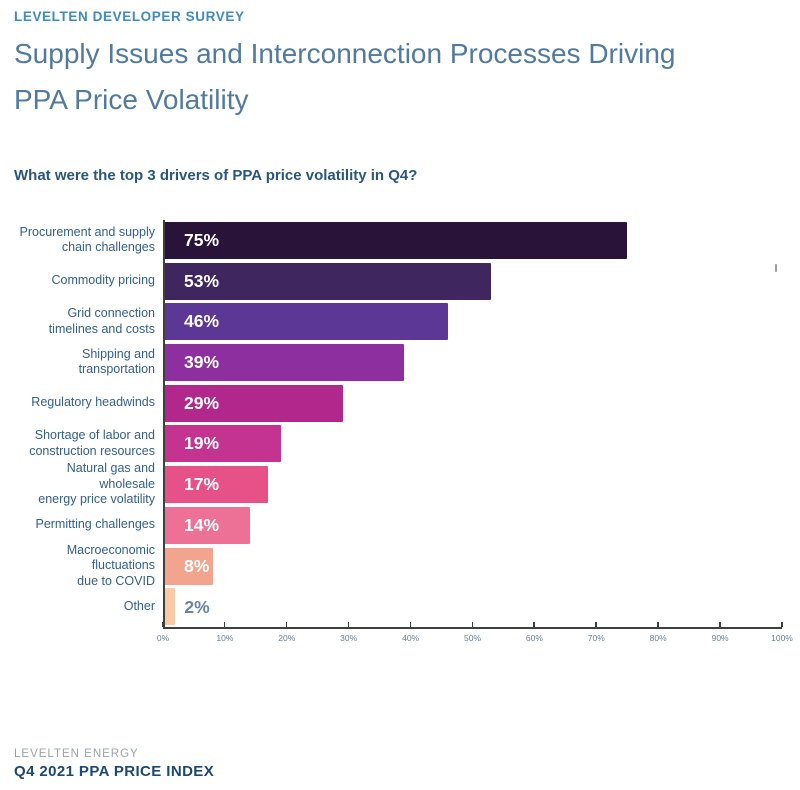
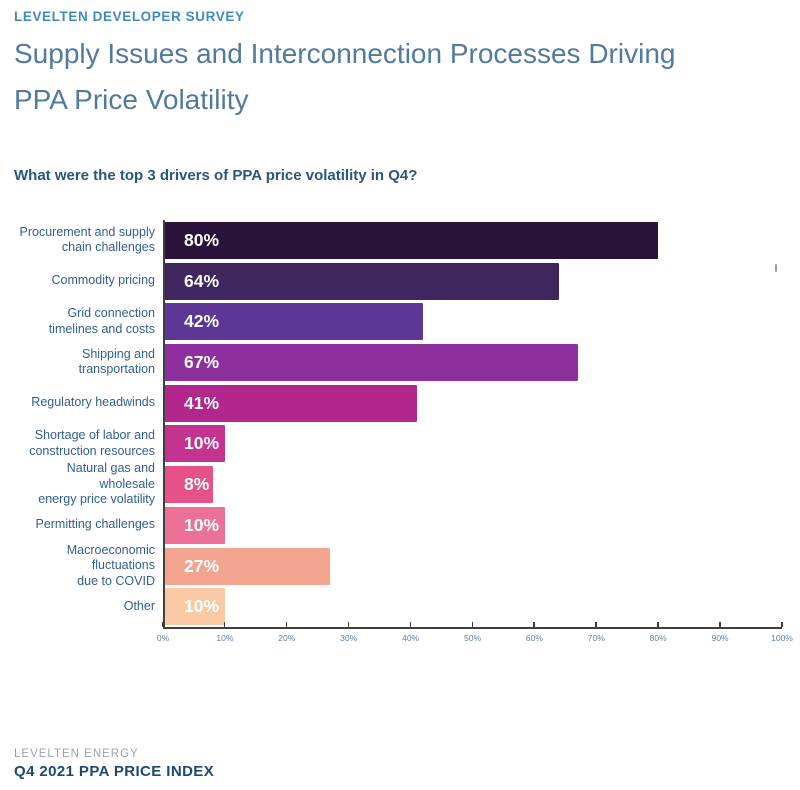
Procurement and supply chain challenges: 75% -> 80%
Commodity pricing: 53% -> 64%
Grid connection timelines and costs: 46% -> 42%
Shipping and transportation: 39% -> 67%
Regulatory headwinds: 29% -> 41%
Shortage of labor and construction resources: 19% -> 10%
Natural gas and wholesale energy price volatility: 17% -> 8%
Permitting challenges: 14% -> 10%
Macroeconomic fluctuations due to COVID: 8% -> 27%
Other: 2% -> 10%
